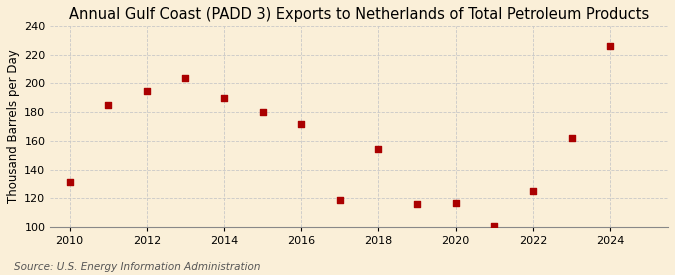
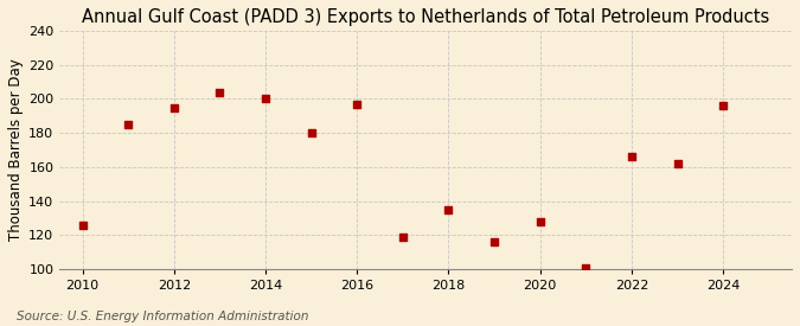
2010: 131 -> 126
2014: 190 -> 200
2016: 172 -> 197
2018: 154 -> 135
2020: 117 -> 128
2022: 125 -> 166
2024: 226 -> 196
